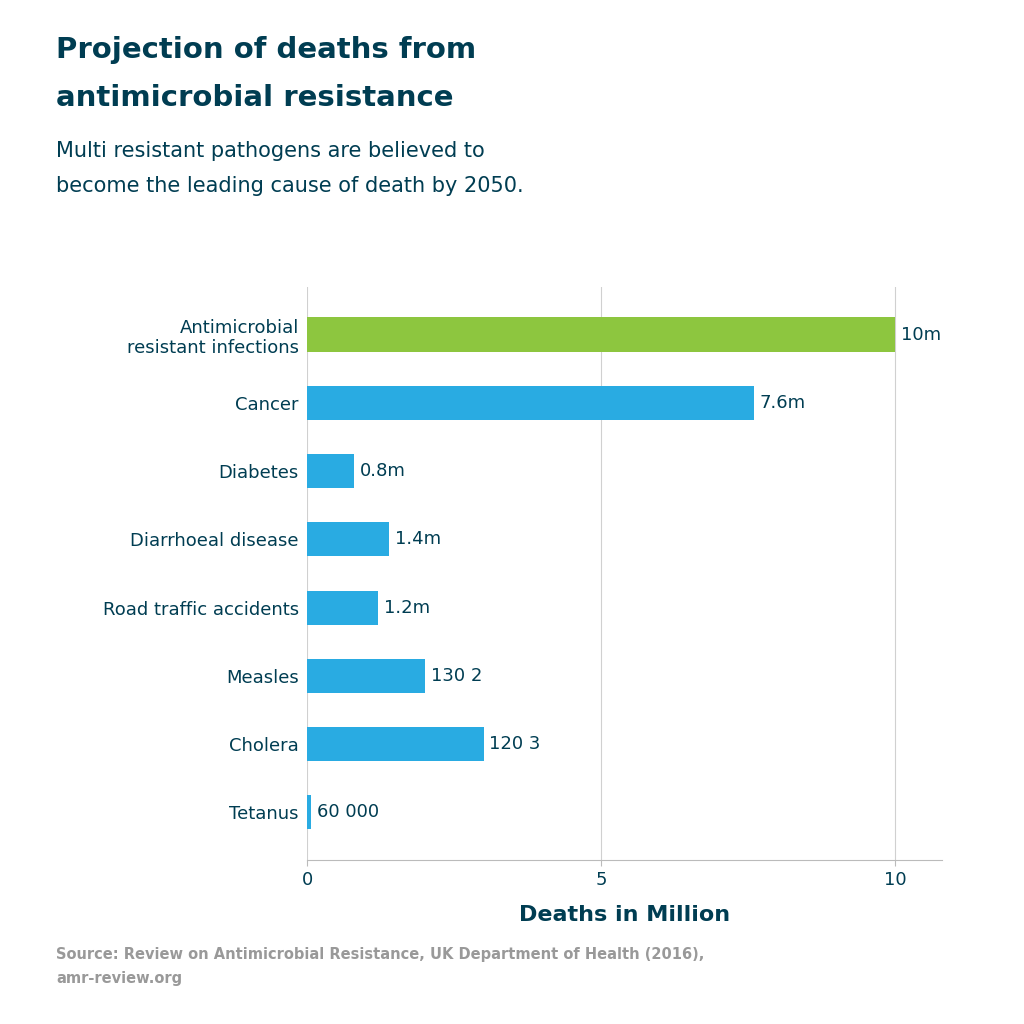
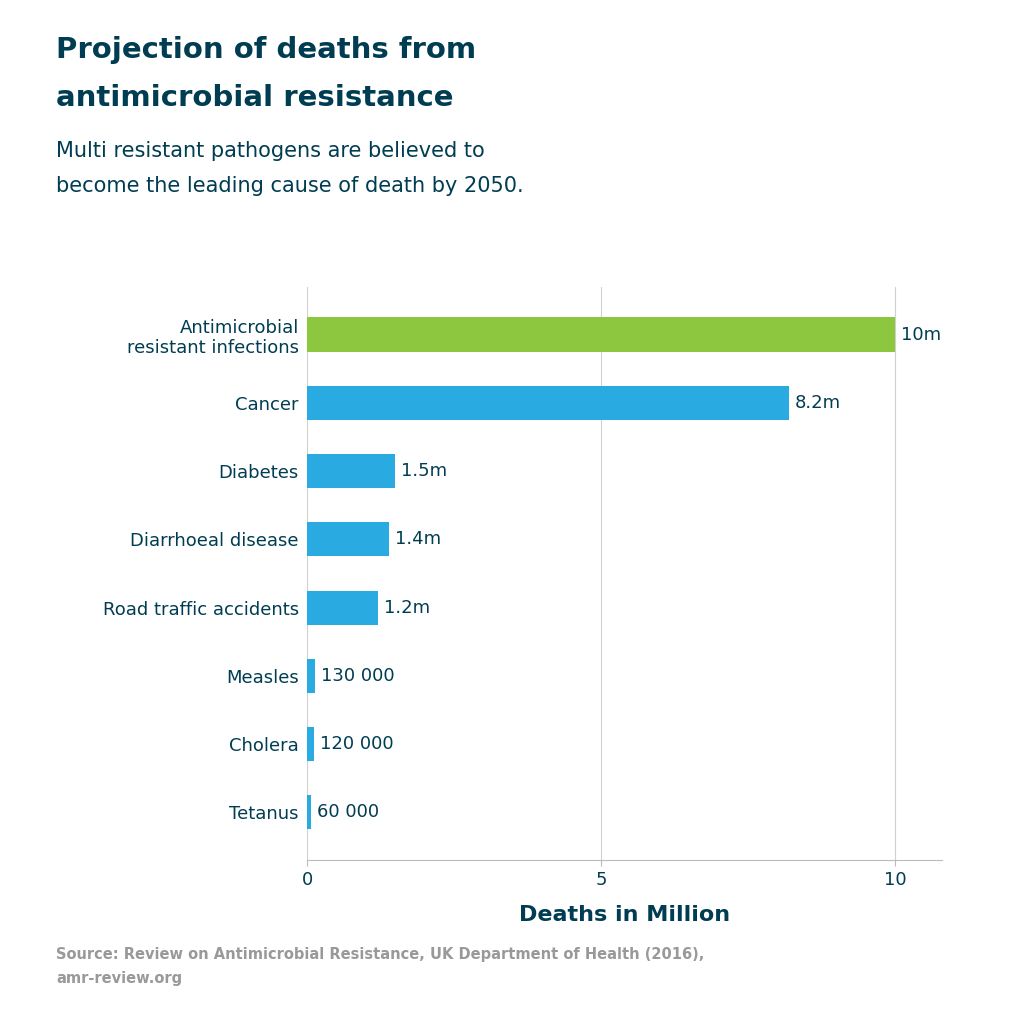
Cancer: 7.6m -> 8.2m
Diabetes: 0.8m -> 1.5m
Measles: 2 -> 000
Cholera: 3 -> 000
